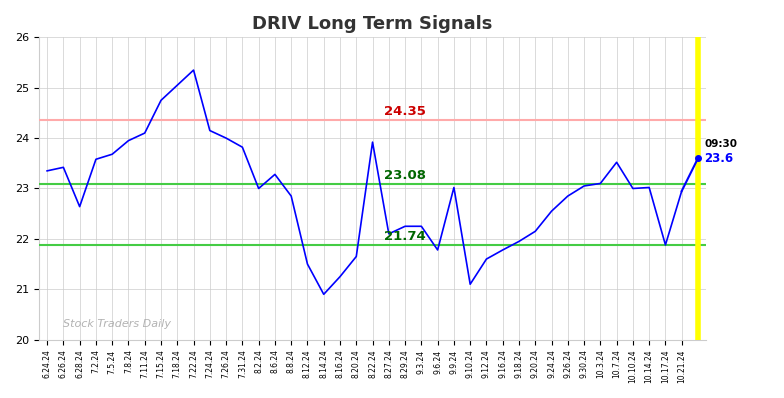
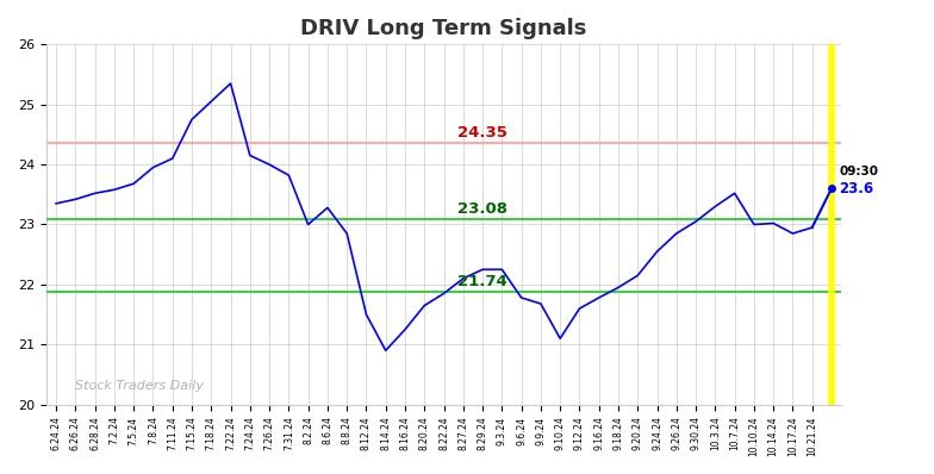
6.28.24: 22.64 -> 23.52
8.22.24: 23.92 -> 21.85
9.9.24: 23.02 -> 21.68
10.3.24: 23.10 -> 23.30
10.17.24: 21.88 -> 22.85
